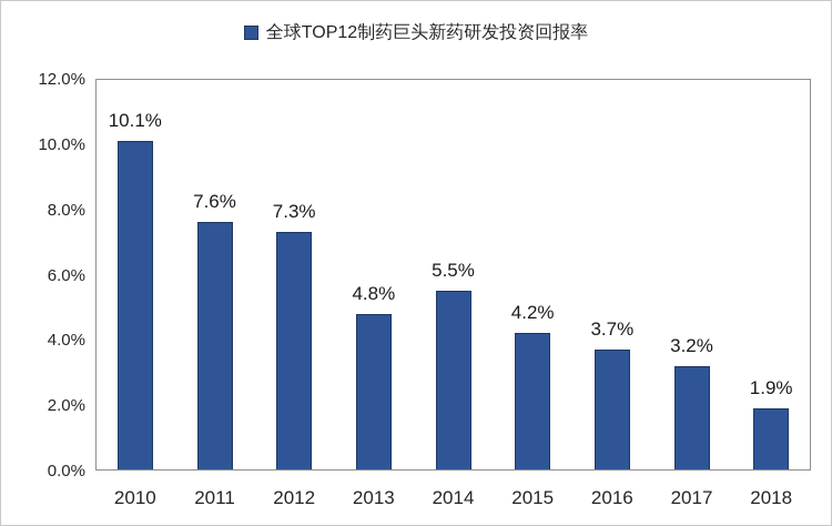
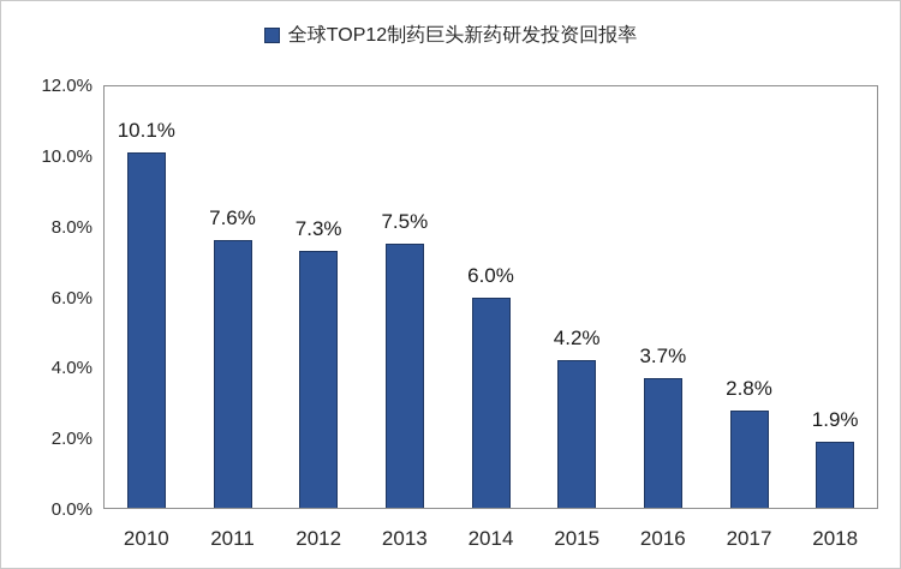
2013: 4.8% -> 7.5%
2014: 5.5% -> 6.0%
2017: 3.2% -> 2.8%
